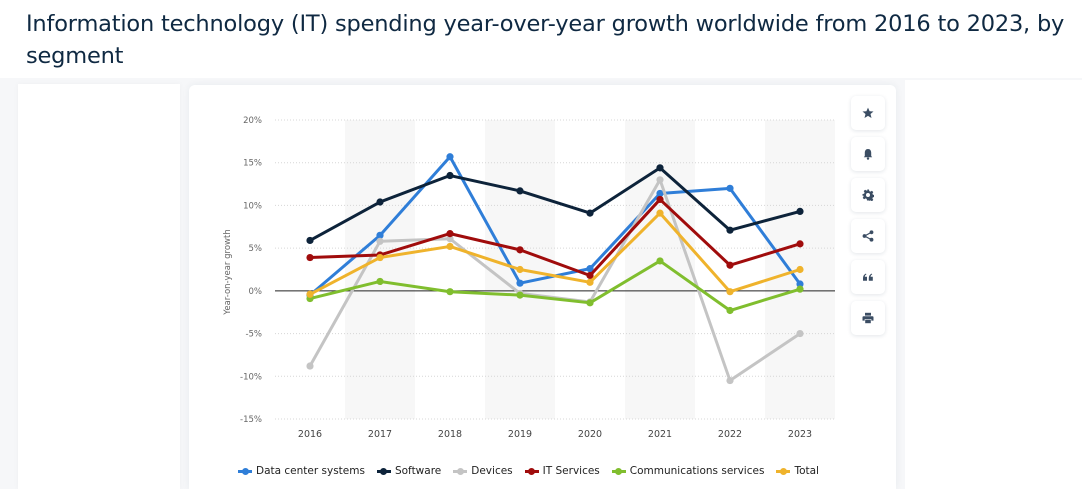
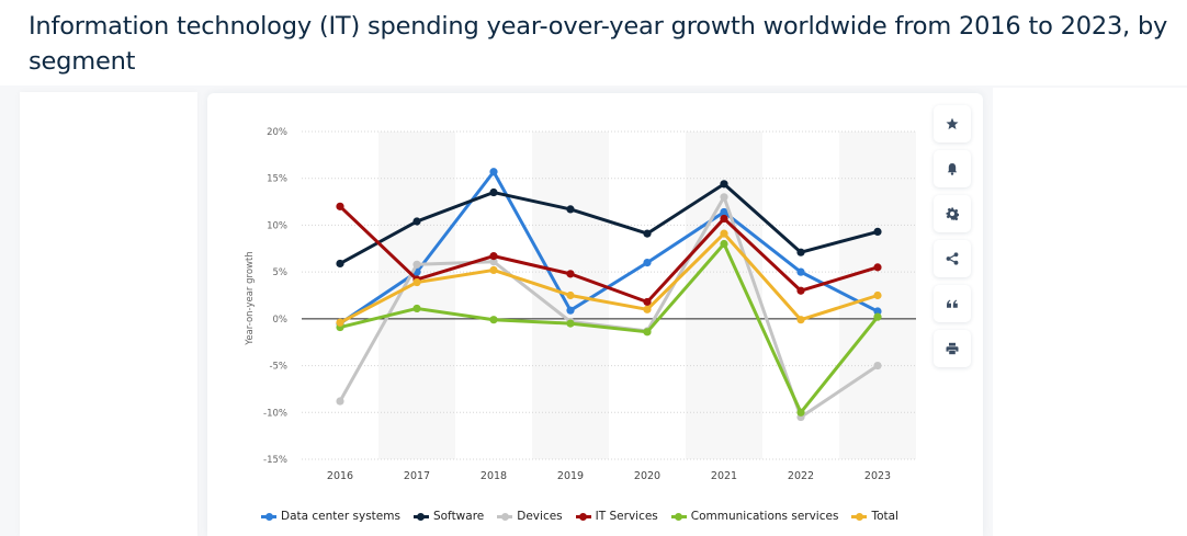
IT Services/2016: 4% -> 12%
Data center systems/2017: 6% -> 5%
Data center systems/2020: 3% -> 6%
Communications services/2021: 4% -> 8%
Data center systems/2022: 12% -> 5%
Communications services/2022: -2% -> -10%
